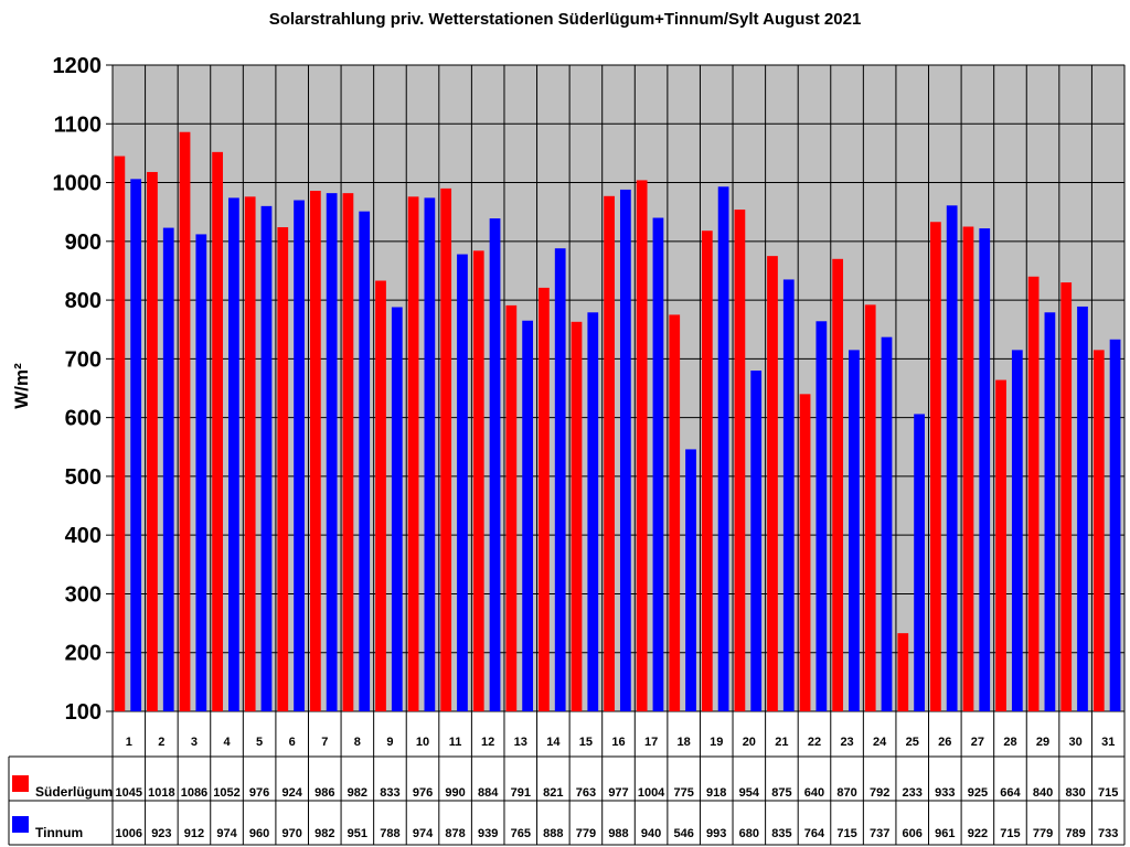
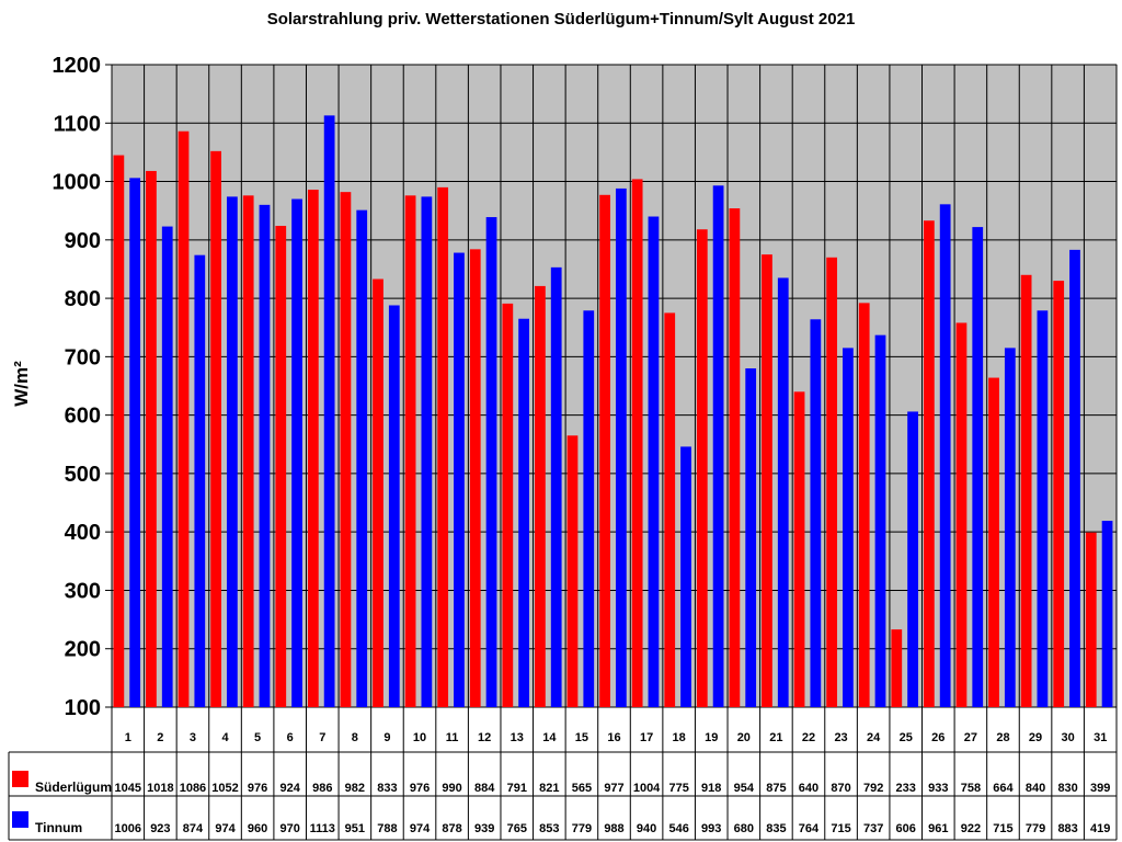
Tinnum/3: 912 -> 874
Tinnum/7: 982 -> 1113
Tinnum/14: 888 -> 853
Süderlügum/15: 763 -> 565
Süderlügum/27: 925 -> 758
Tinnum/30: 789 -> 883
Süderlügum/31: 715 -> 399
Tinnum/31: 733 -> 419
